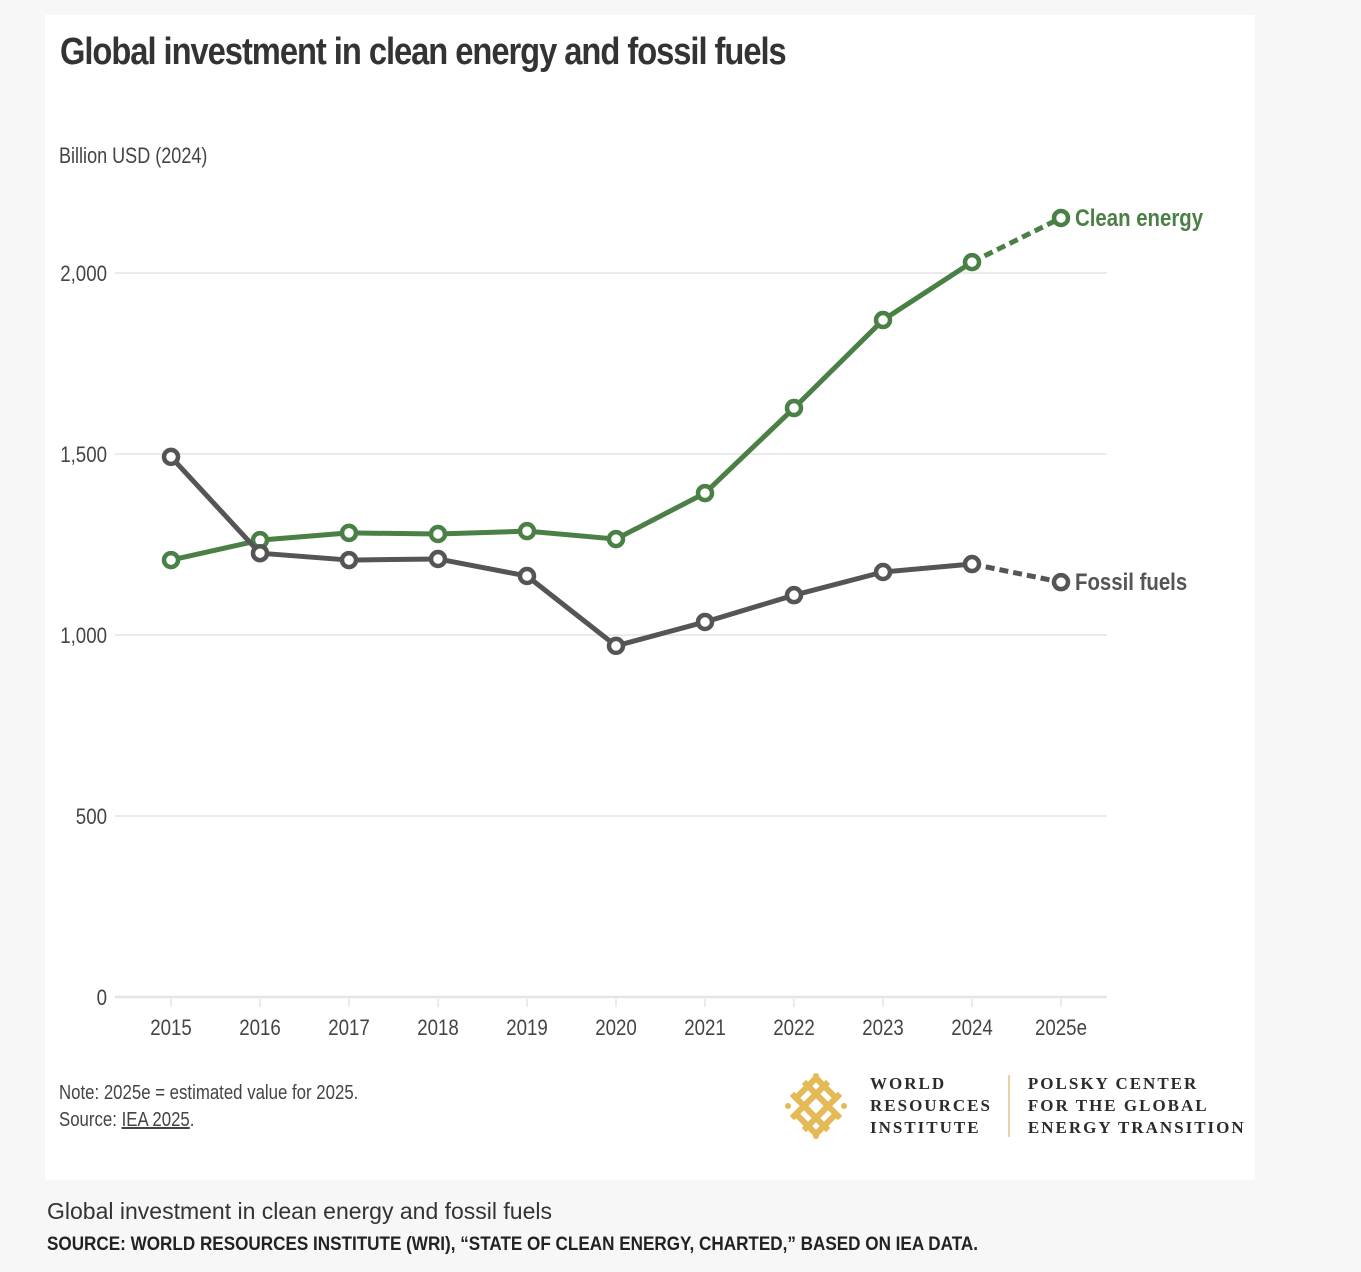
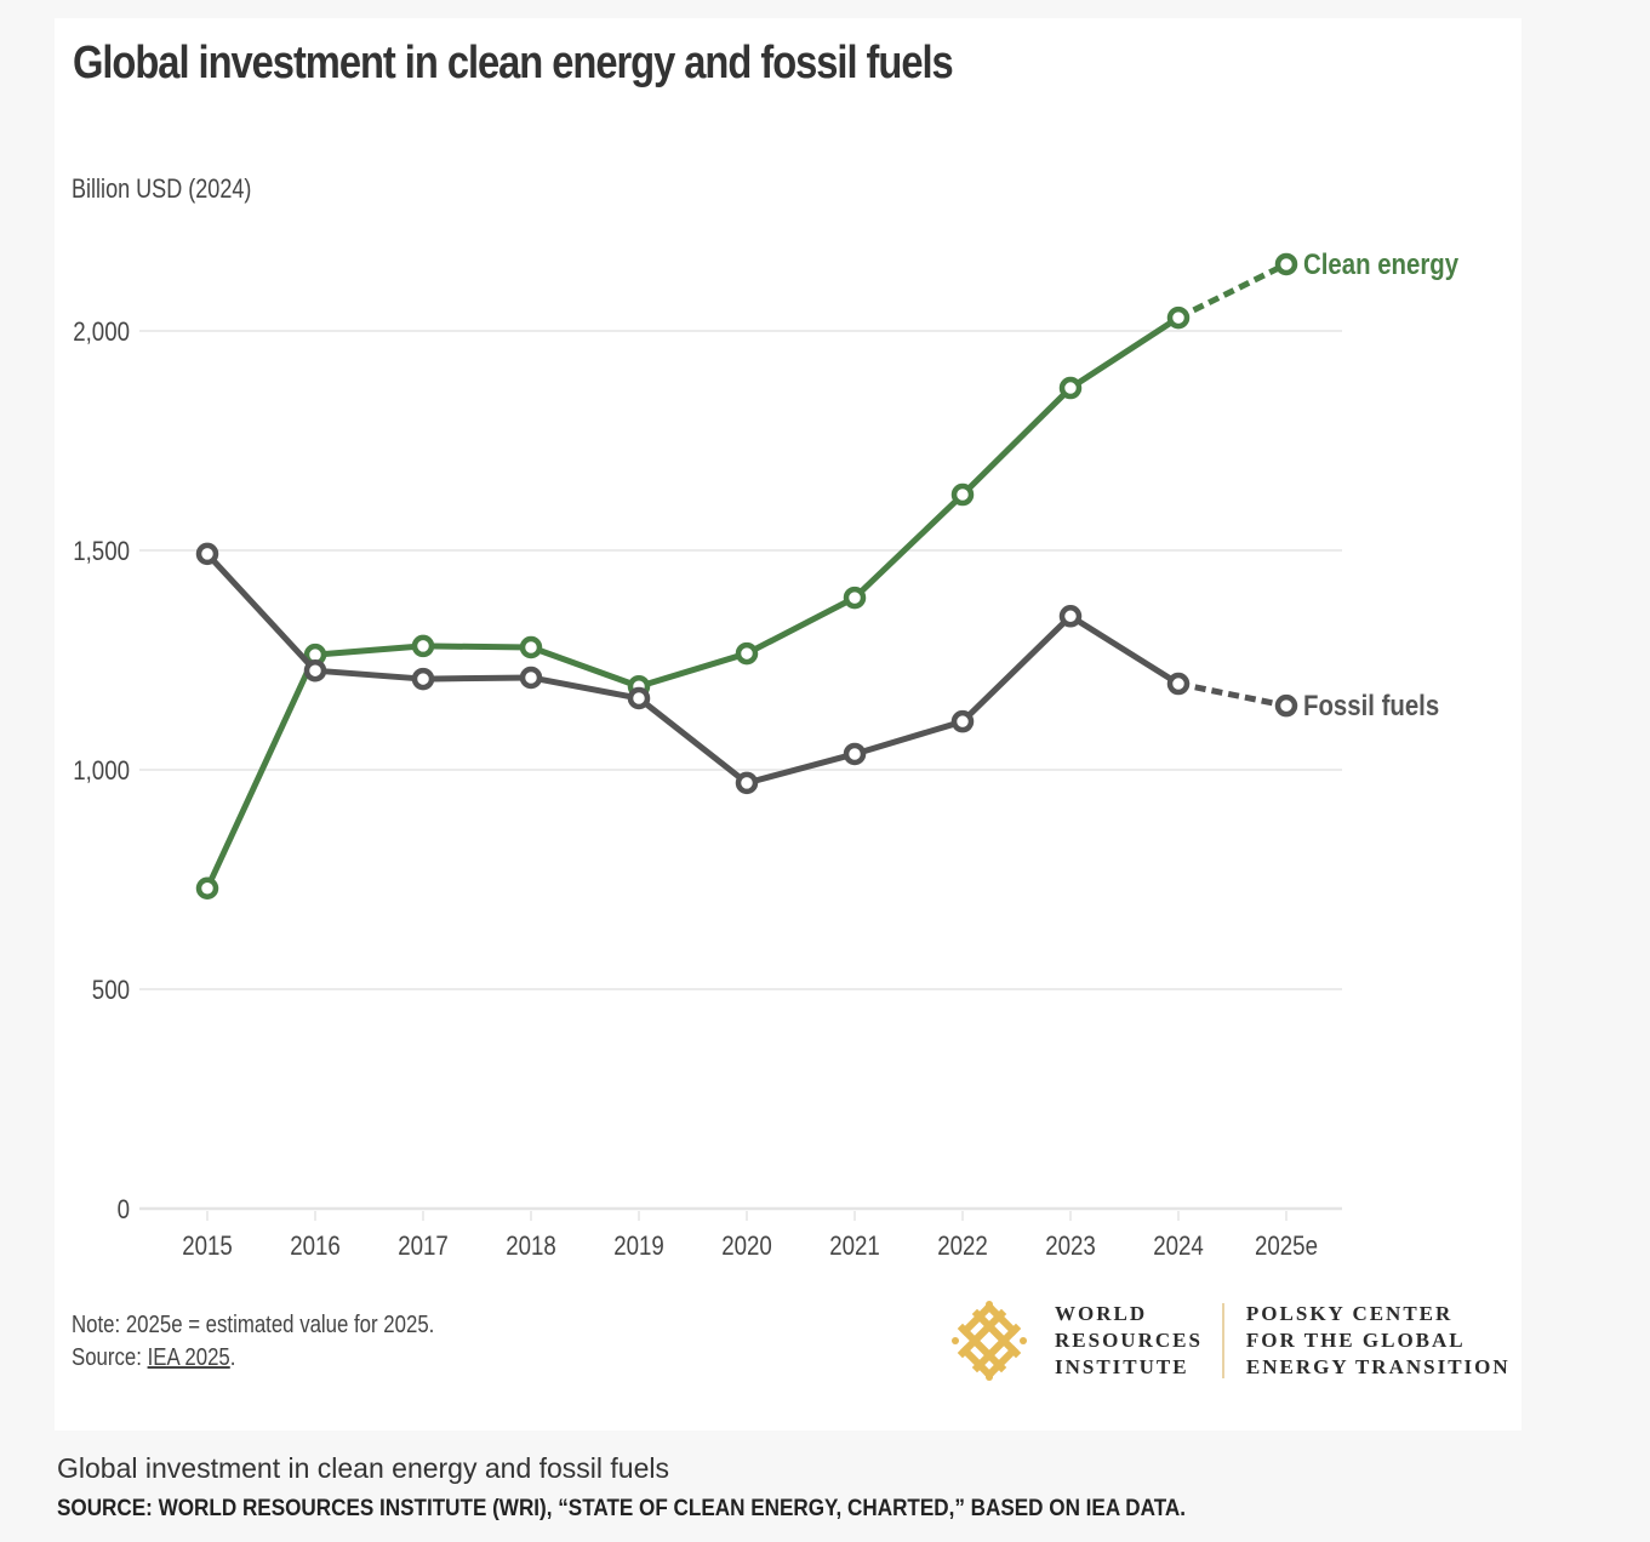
Clean energy/2015: 1210 -> 730
Clean energy/2019: 1290 -> 1190
Fossil fuels/2023: 1170 -> 1350
